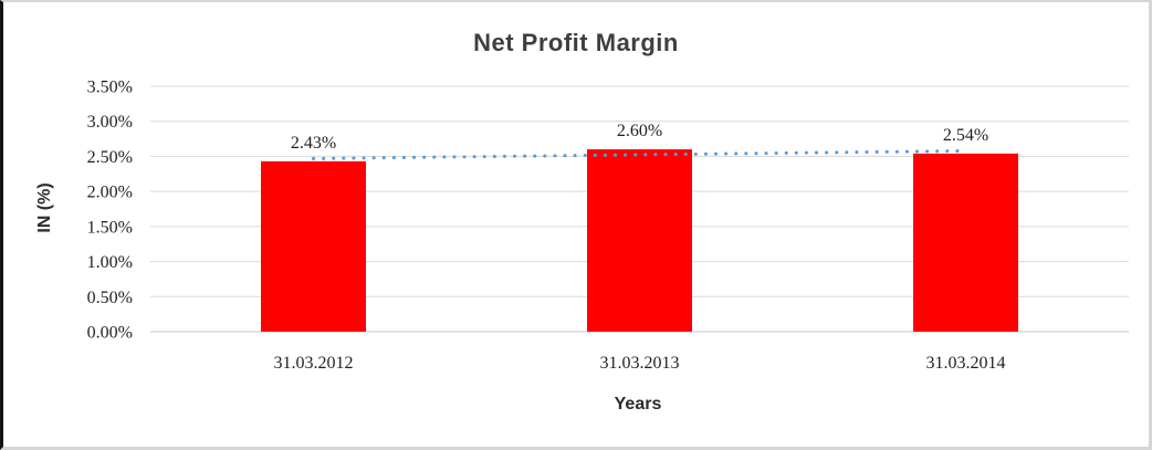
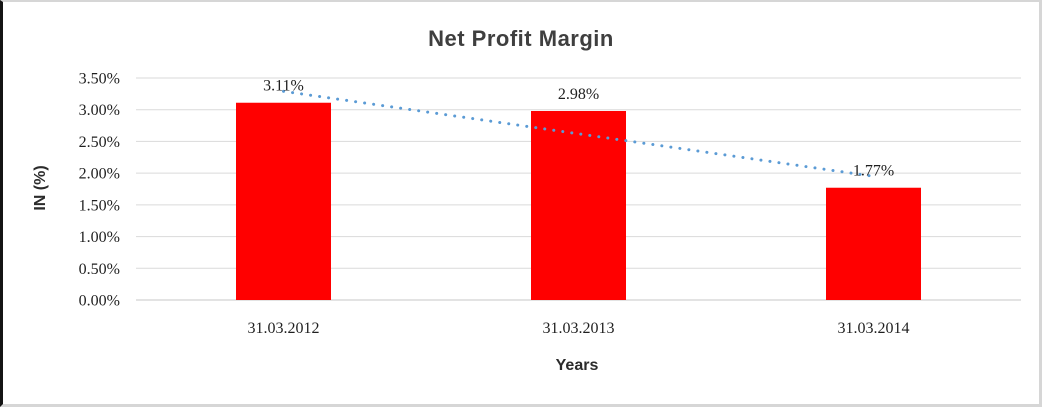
31.03.2012: 2.43% -> 3.11%
31.03.2013: 2.60% -> 2.98%
31.03.2014: 2.54% -> 1.77%
